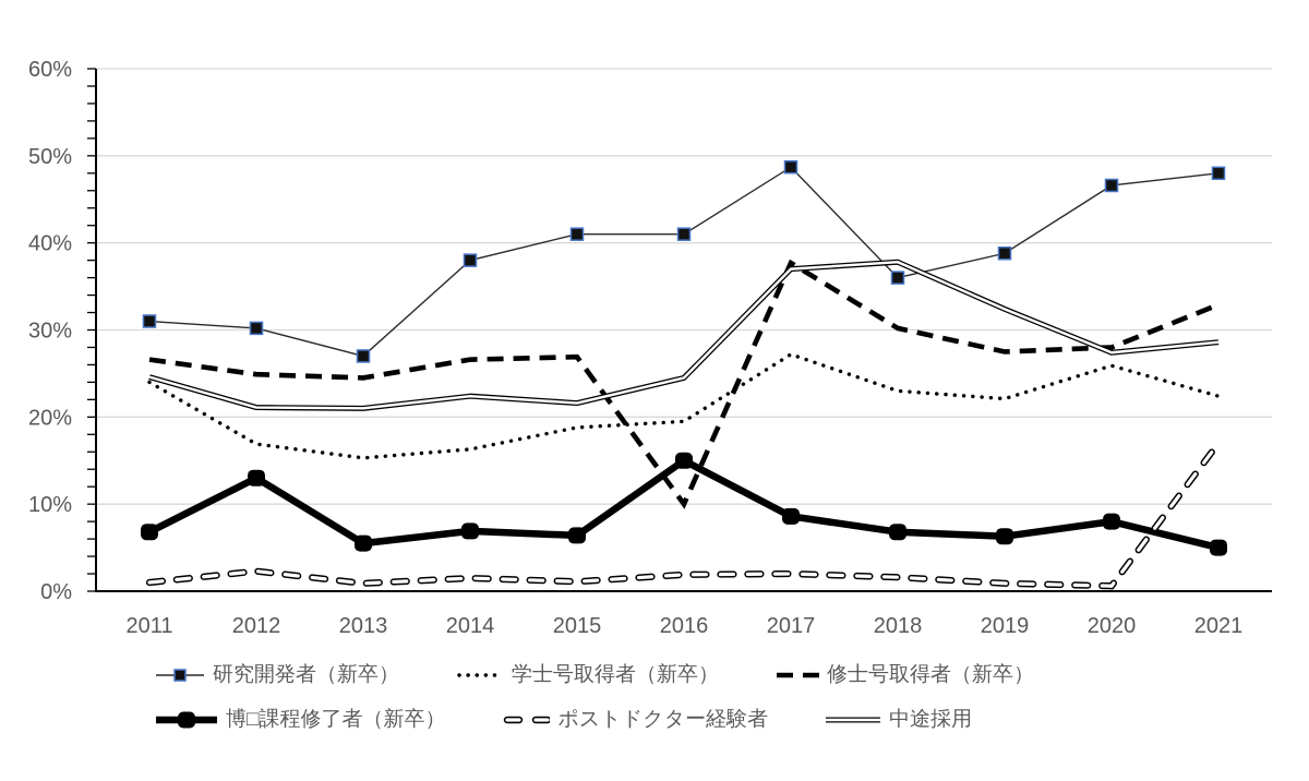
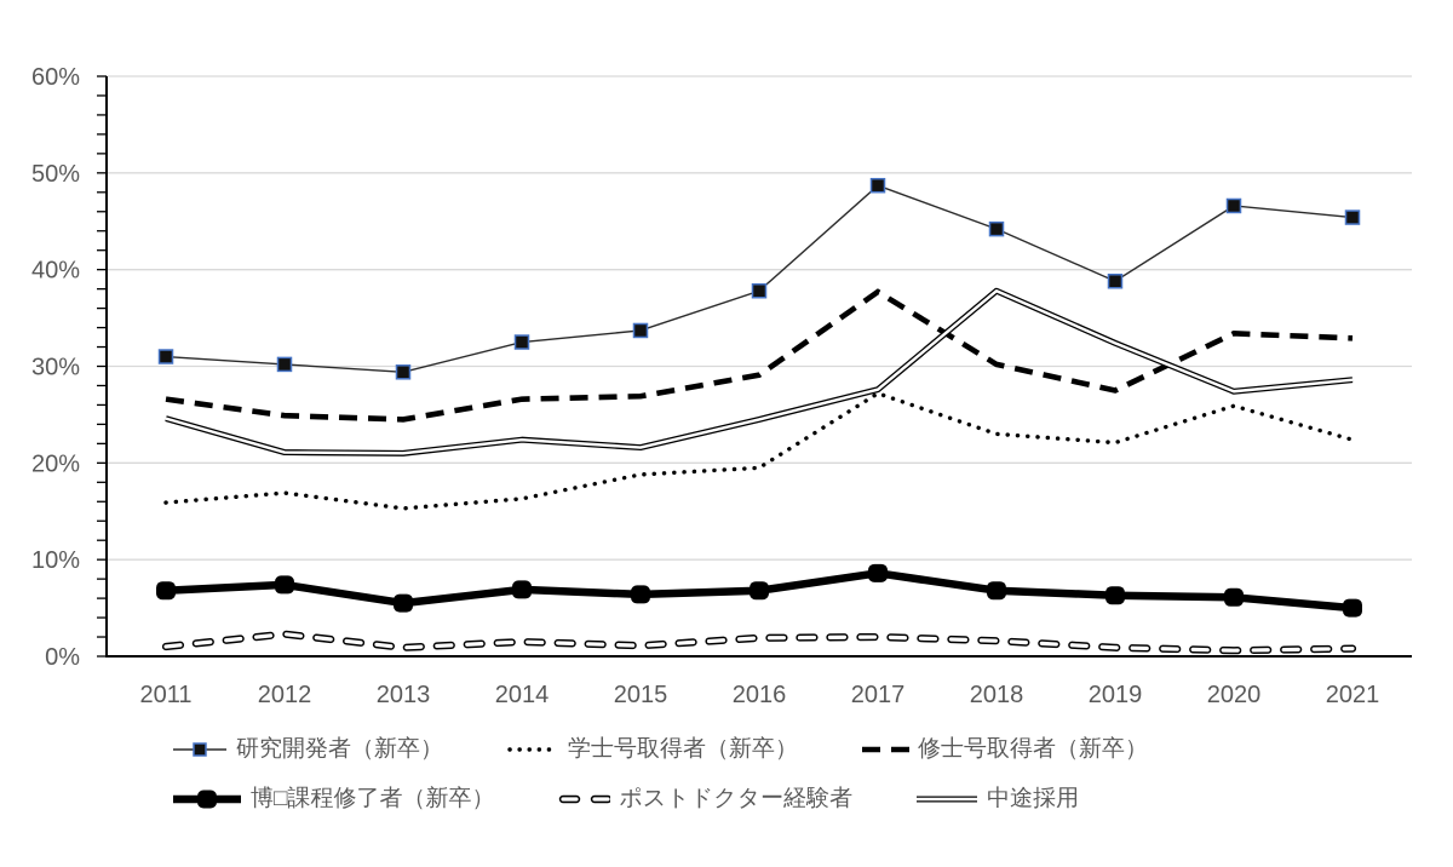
学士号取得者（新卒）/2011: 24% -> 16%
博□課程修了者（新卒）/2012: 13% -> 7%
研究開発者（新卒）/2013: 27% -> 29%
研究開発者（新卒）/2014: 38% -> 32%
研究開発者（新卒）/2015: 41% -> 34%
研究開発者（新卒）/2016: 41% -> 38%
修士号取得者（新卒）/2016: 10% -> 29%
博□課程修了者（新卒）/2016: 15% -> 7%
中途採用/2017: 37% -> 28%
研究開発者（新卒）/2018: 36% -> 44%
修士号取得者（新卒）/2020: 28% -> 33%
博□課程修了者（新卒）/2020: 8% -> 6%
研究開発者（新卒）/2021: 48% -> 45%
ポストドクター経験者/2021: 17% -> 1%
